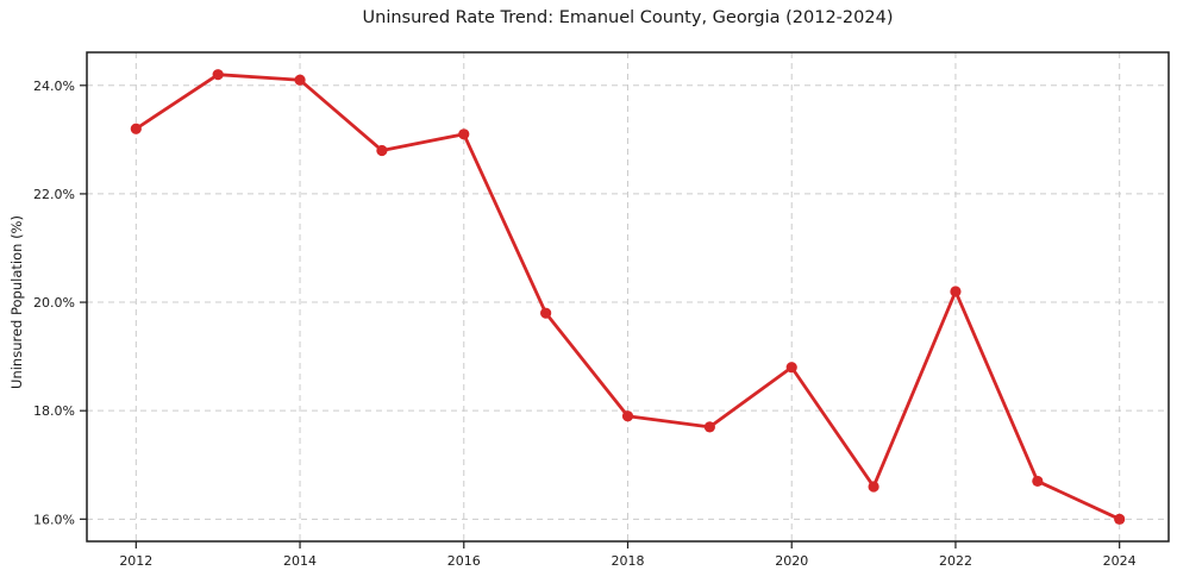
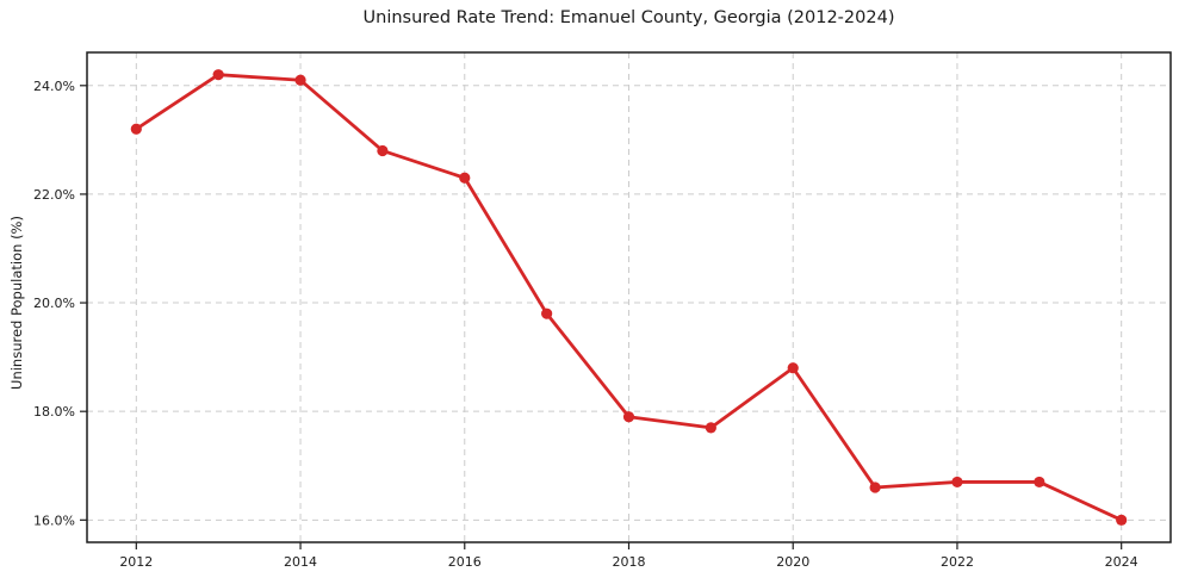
2016: 23.1% -> 22.3%
2022: 20.2% -> 16.7%
